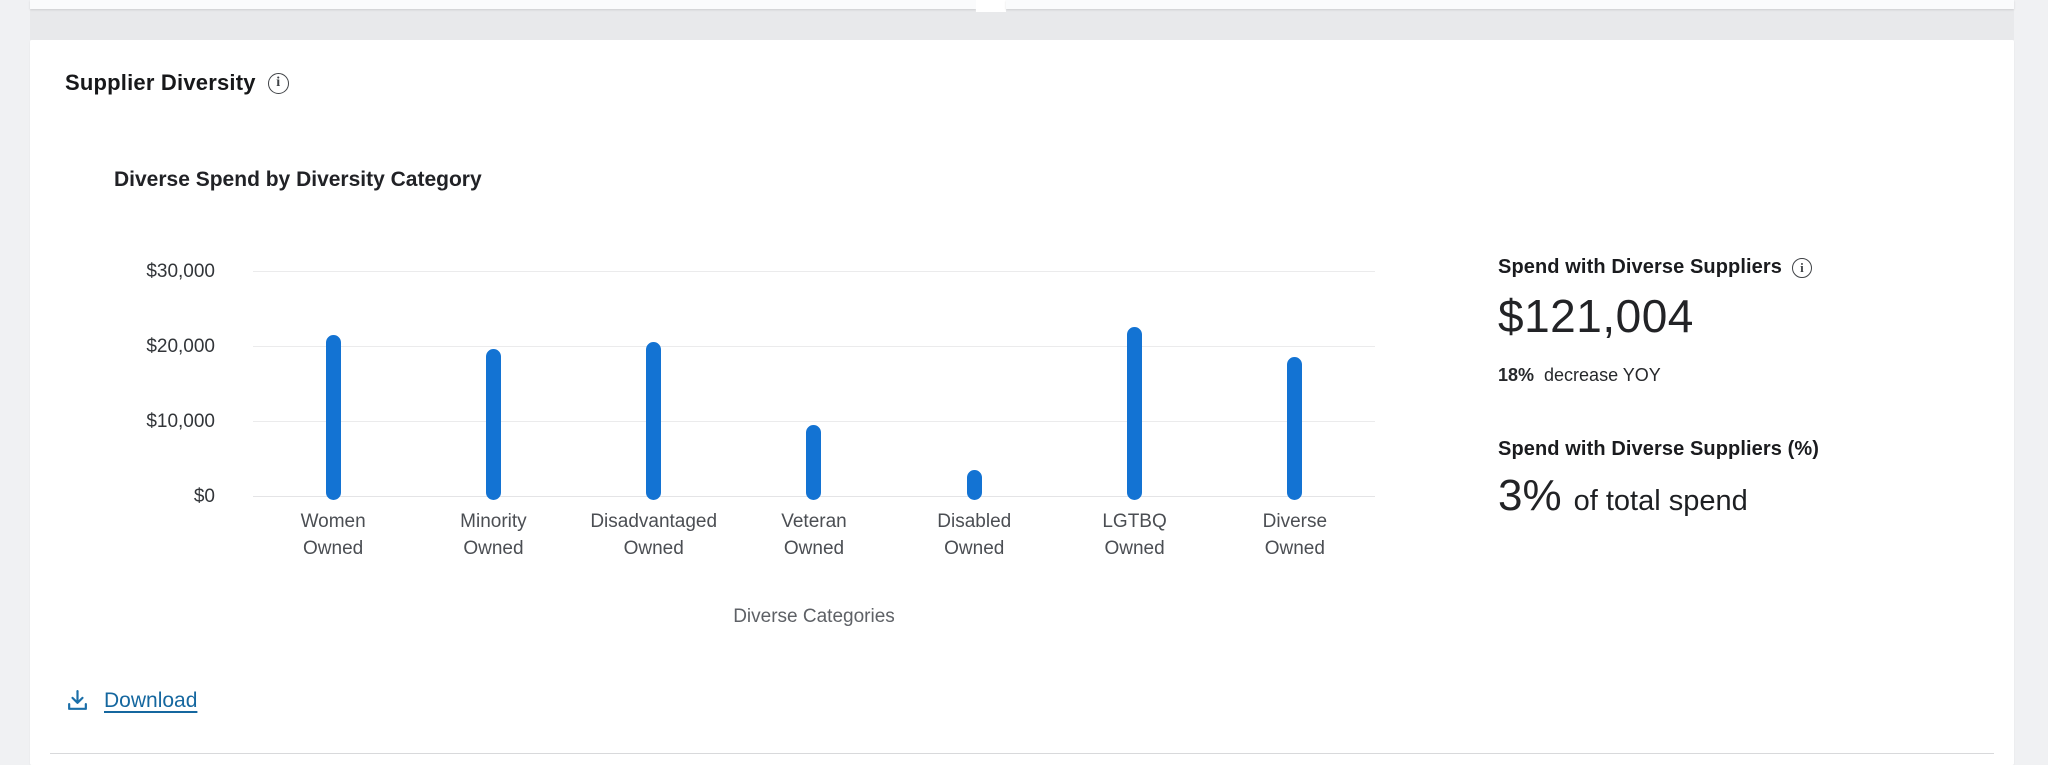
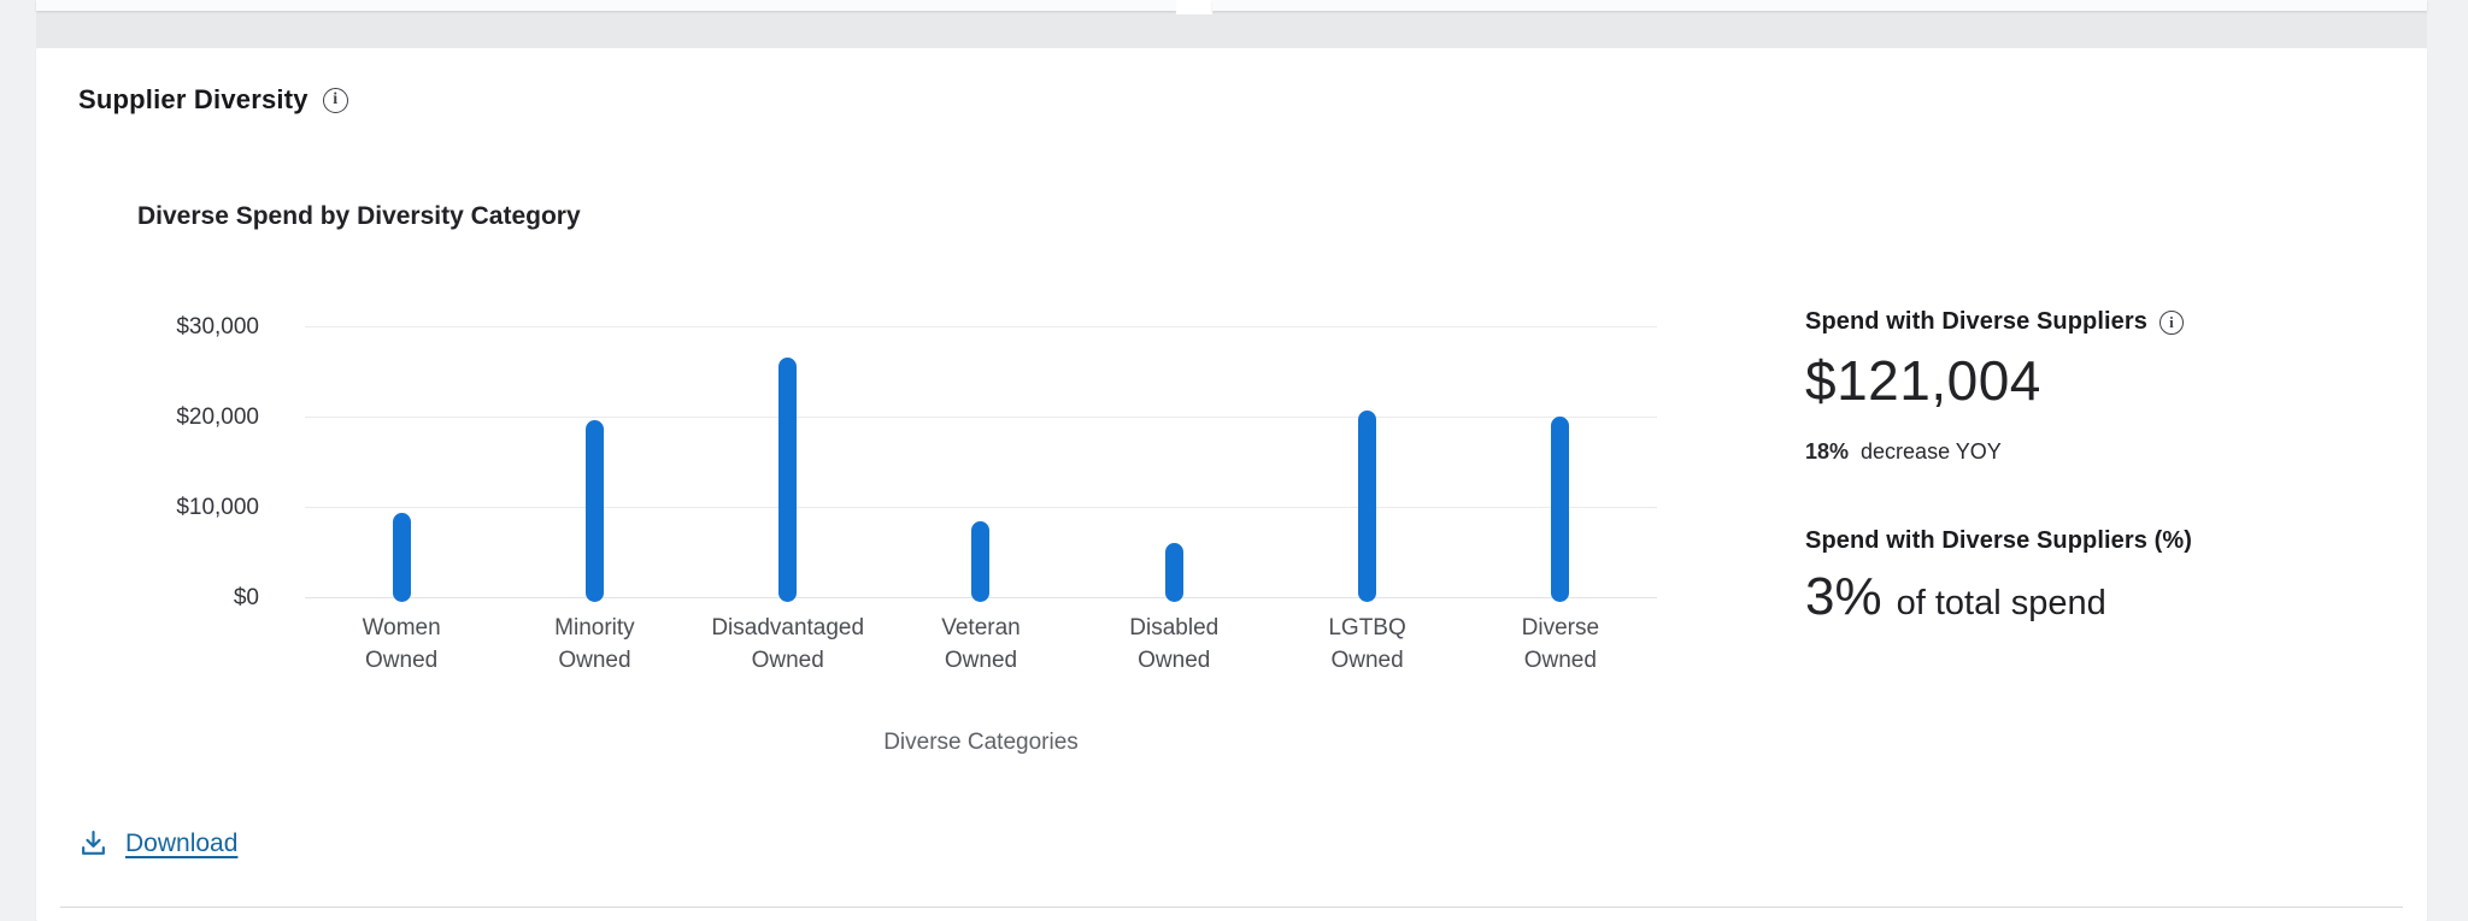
Women Owned: $22000 -> $10000
Disadvantaged Owned: $21000 -> $27000
Veteran Owned: $10000 -> $9000
Disabled Owned: $4000 -> $6000
LGTBQ Owned: $23000 -> $21000
Diverse Owned: $19000 -> $20000
